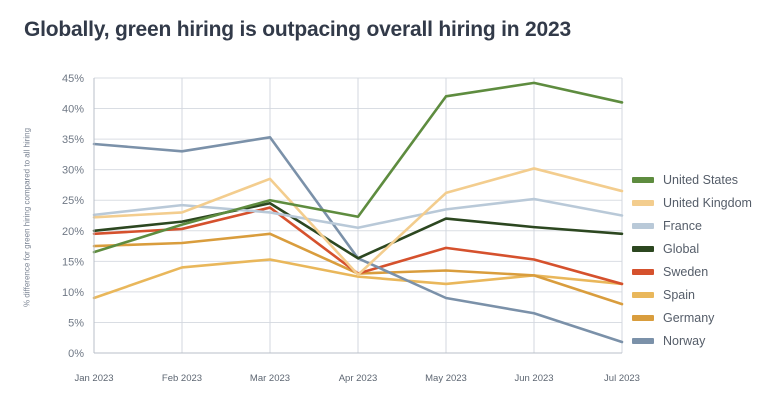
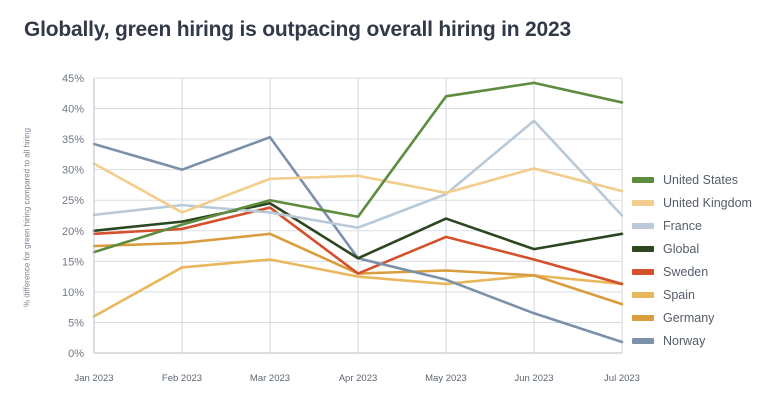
United Kingdom/Jan 2023: 22% -> 31%
Spain/Jan 2023: 9% -> 6%
Norway/Feb 2023: 33% -> 30%
United Kingdom/Apr 2023: 13% -> 29%
France/May 2023: 24% -> 26%
Sweden/May 2023: 17% -> 19%
Norway/May 2023: 9% -> 12%
France/Jun 2023: 25% -> 38%
Global/Jun 2023: 21% -> 17%
